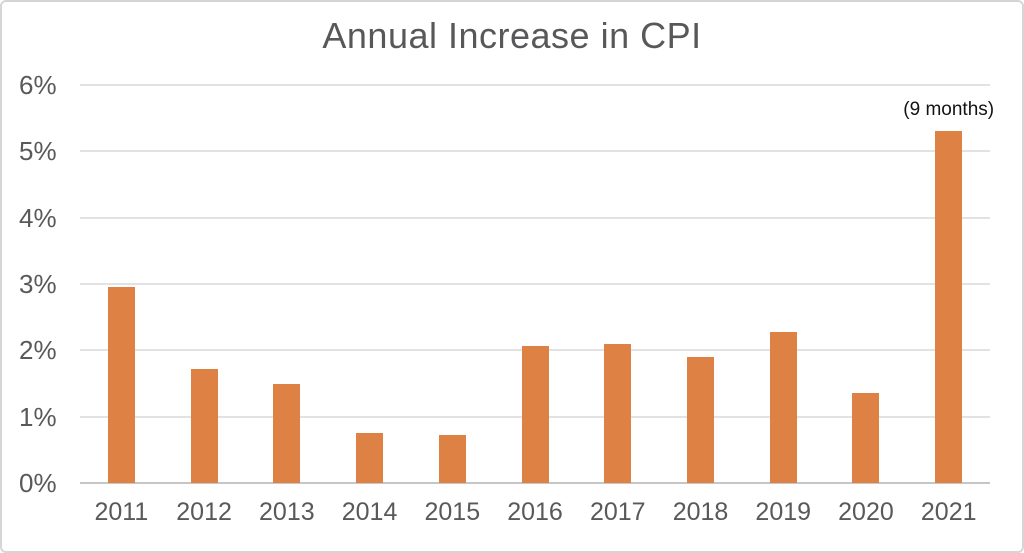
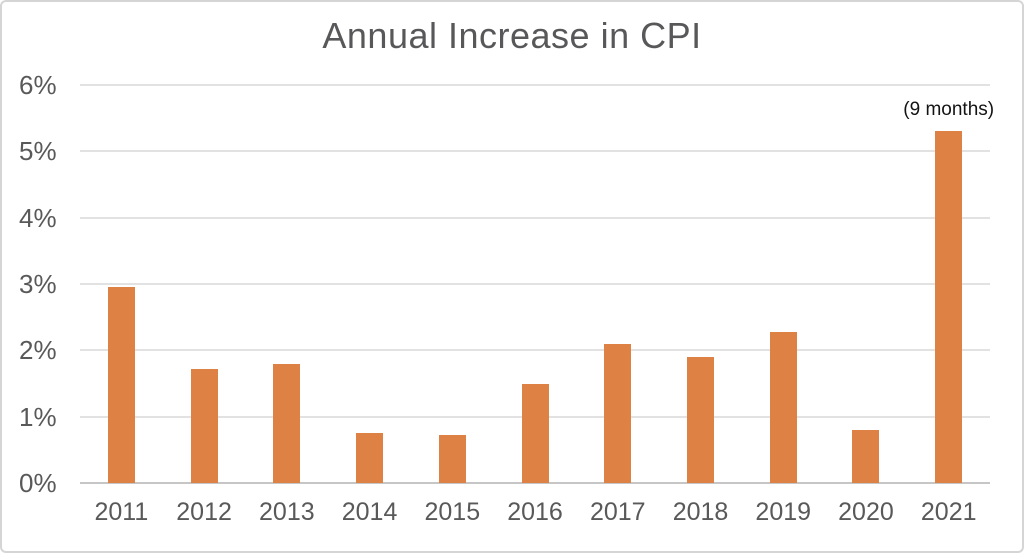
2013: 1.5% -> 1.8%
2016: 2.1% -> 1.5%
2020: 1.4% -> 0.8%
